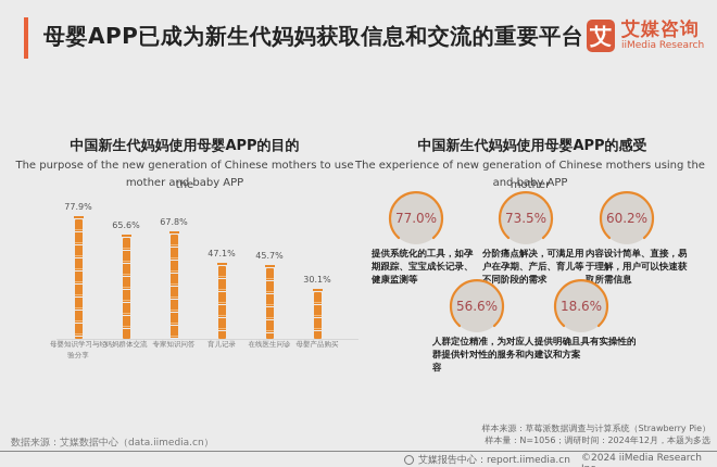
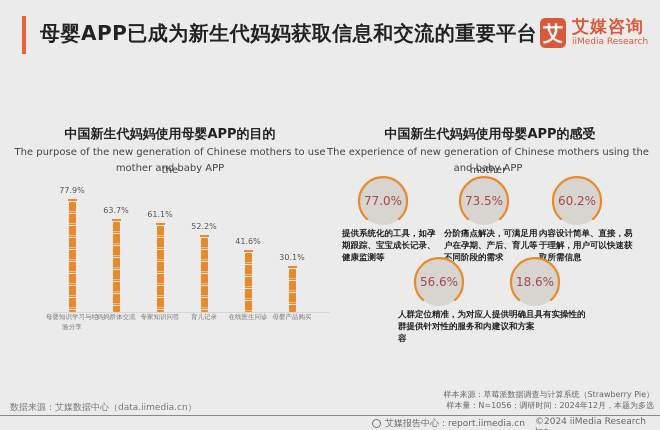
中国新生代妈妈使用母婴APP的目的/妈妈群体交流: 65.6% -> 63.7%
中国新生代妈妈使用母婴APP的目的/专家知识问答: 67.8% -> 61.1%
中国新生代妈妈使用母婴APP的目的/育儿记录: 47.1% -> 52.2%
中国新生代妈妈使用母婴APP的目的/在线医生问诊: 45.7% -> 41.6%
